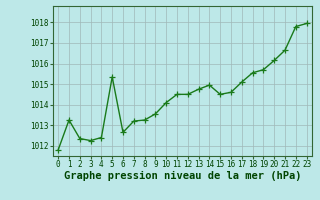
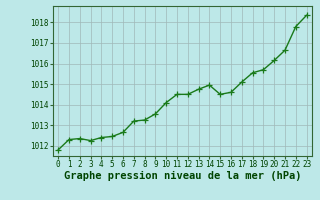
1: 1013.25 -> 1012.30
5: 1015.35 -> 1012.45
23: 1017.95 -> 1018.35
